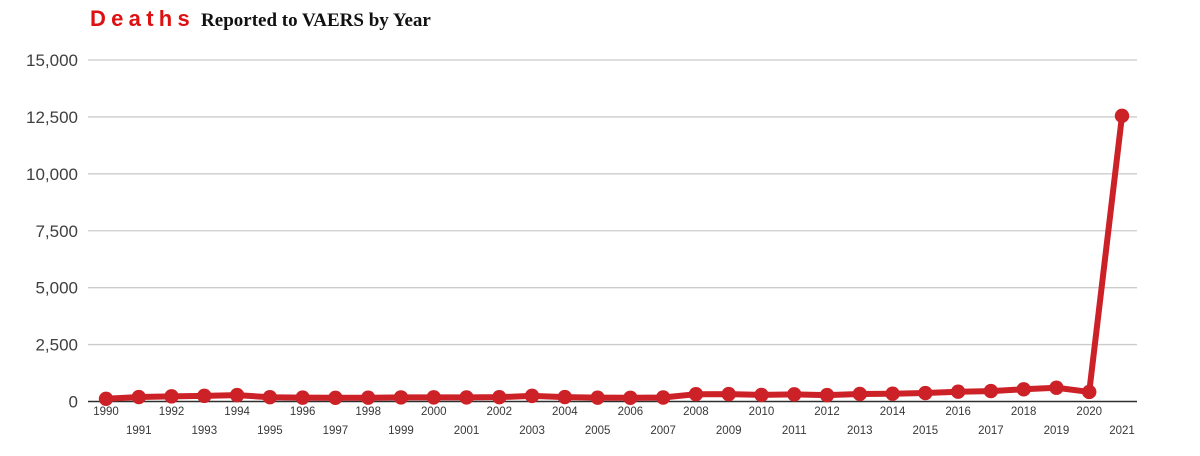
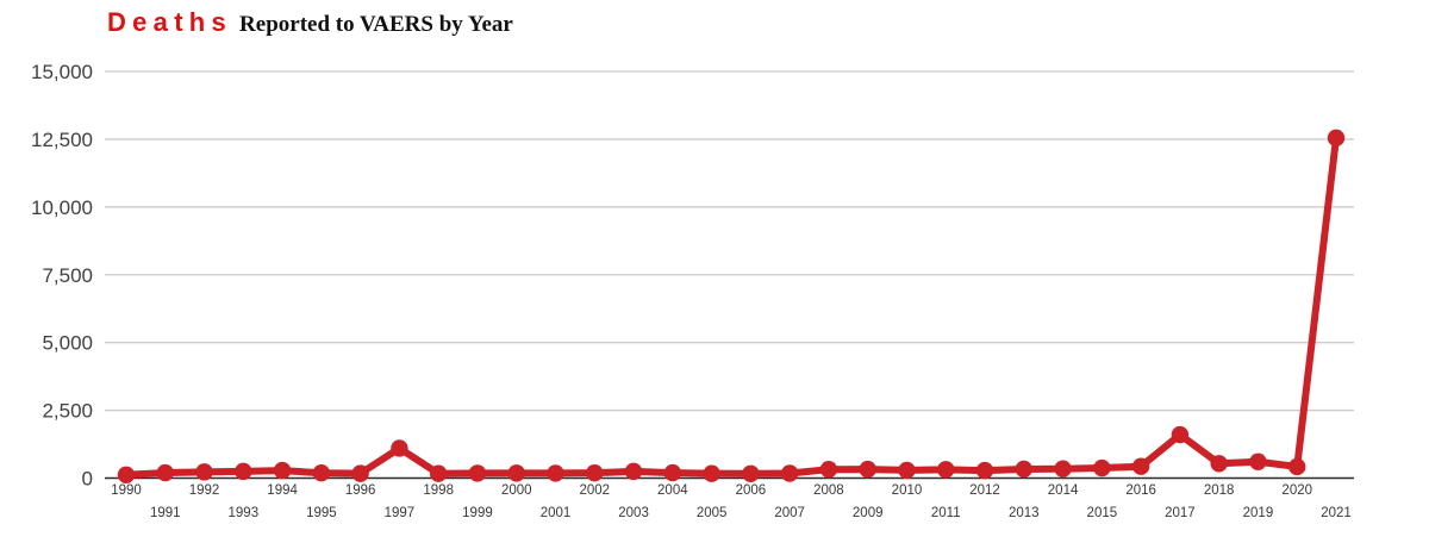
1997: 200 -> 1100
2017: 500 -> 1600
